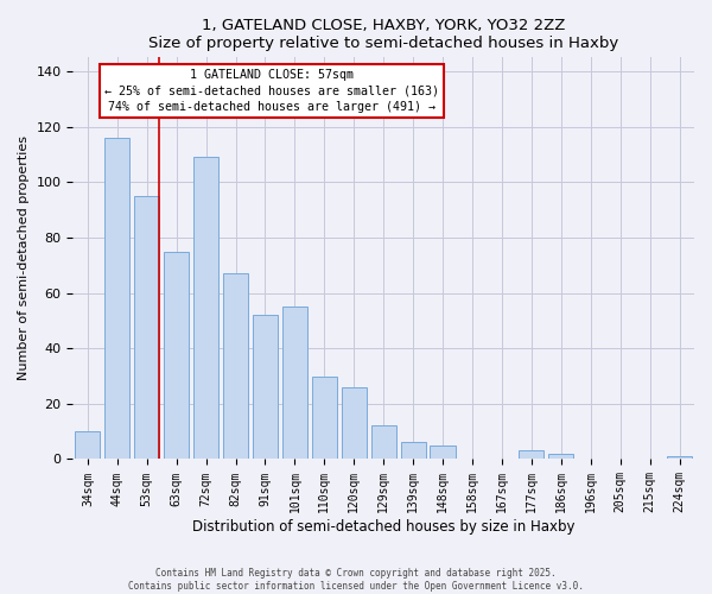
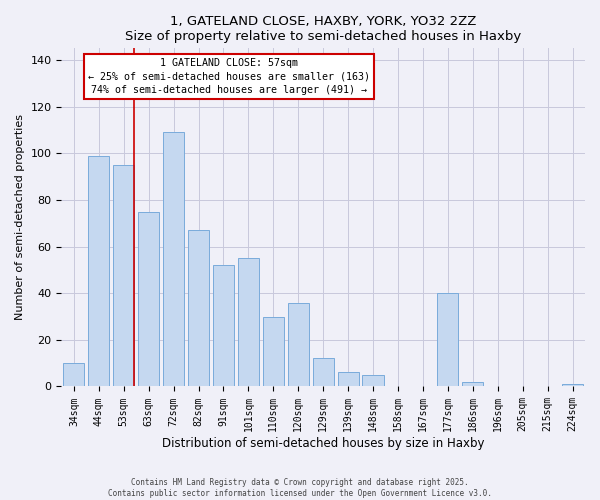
44sqm: 116 -> 99
120sqm: 26 -> 36
177sqm: 3 -> 40
